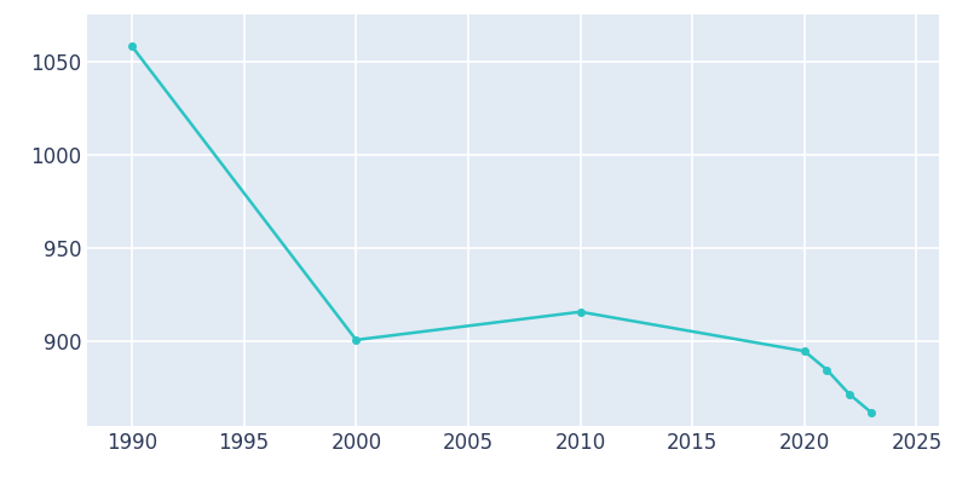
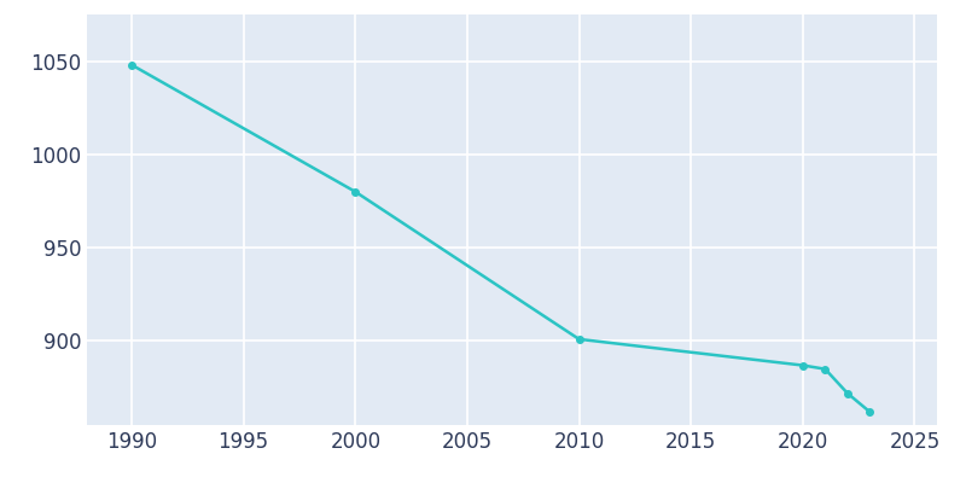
1990: 1058 -> 1048
2000: 901 -> 980
2010: 916 -> 901
2020: 895 -> 887
